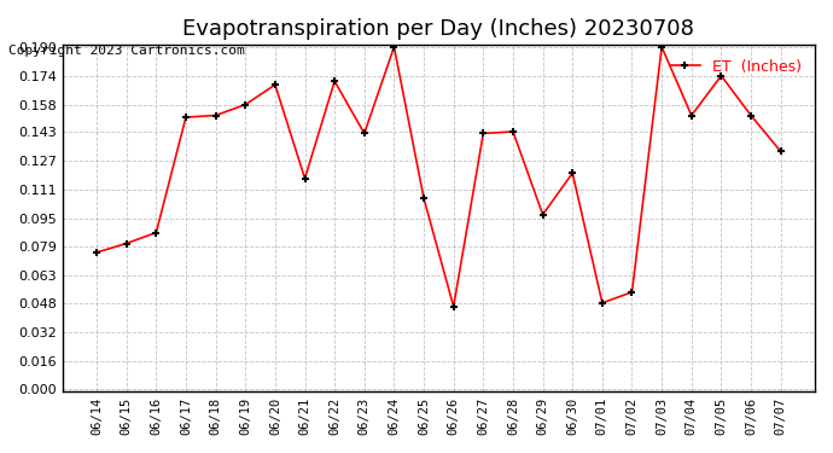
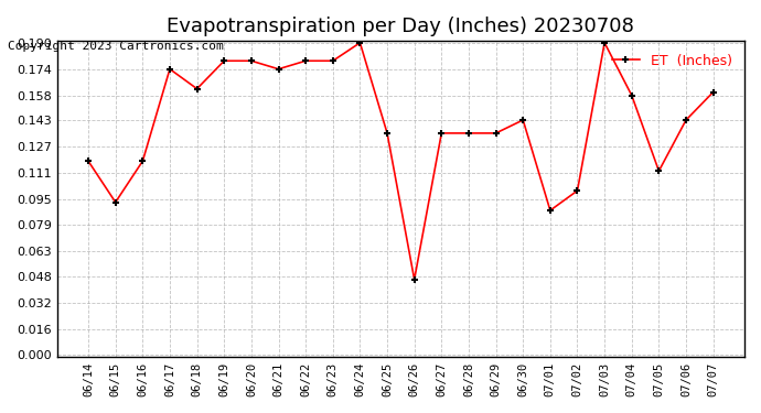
06/14: 0.076 -> 0.118
06/15: 0.081 -> 0.093
06/16: 0.087 -> 0.118
06/17: 0.151 -> 0.174
06/18: 0.152 -> 0.162
06/19: 0.158 -> 0.179
06/20: 0.169 -> 0.179
06/21: 0.117 -> 0.174
06/22: 0.171 -> 0.179
06/23: 0.142 -> 0.179
06/25: 0.106 -> 0.135
06/27: 0.142 -> 0.135
06/28: 0.143 -> 0.135
06/29: 0.097 -> 0.135
06/30: 0.120 -> 0.143
07/01: 0.048 -> 0.088
07/02: 0.054 -> 0.100
07/04: 0.152 -> 0.158
07/05: 0.174 -> 0.112
07/06: 0.152 -> 0.143
07/07: 0.132 -> 0.160
